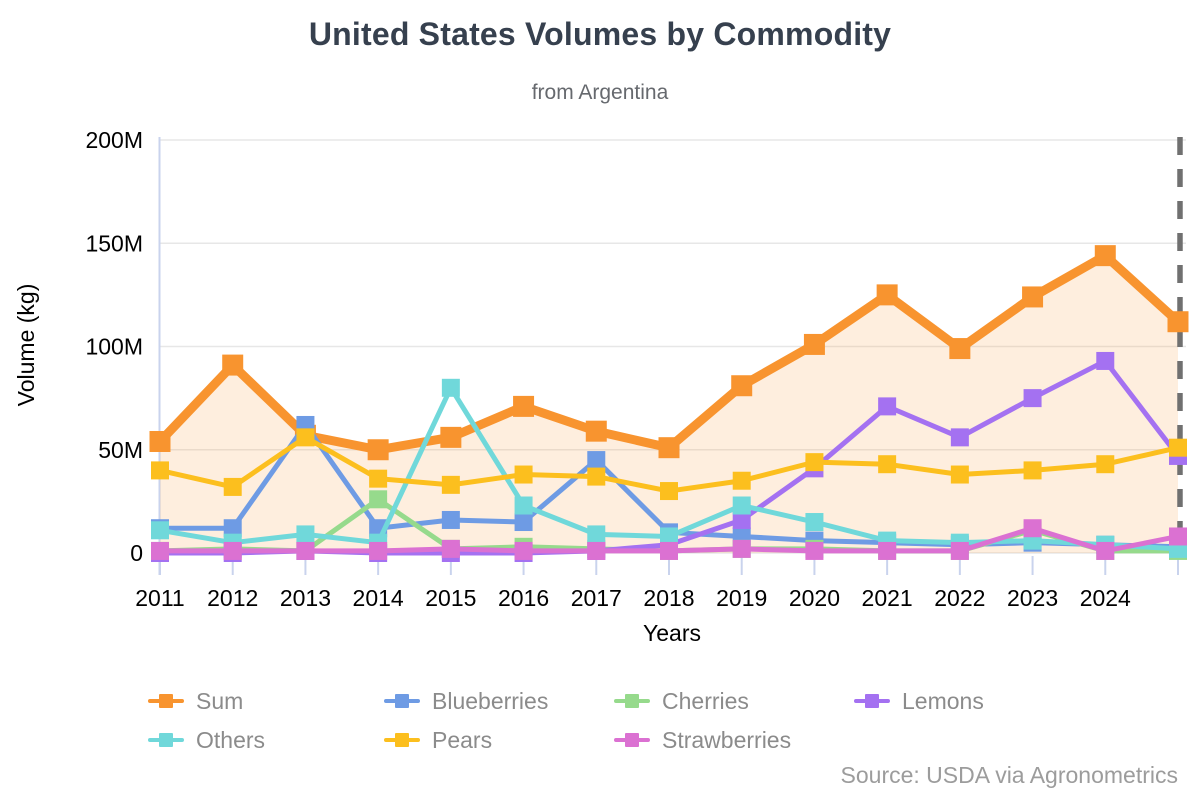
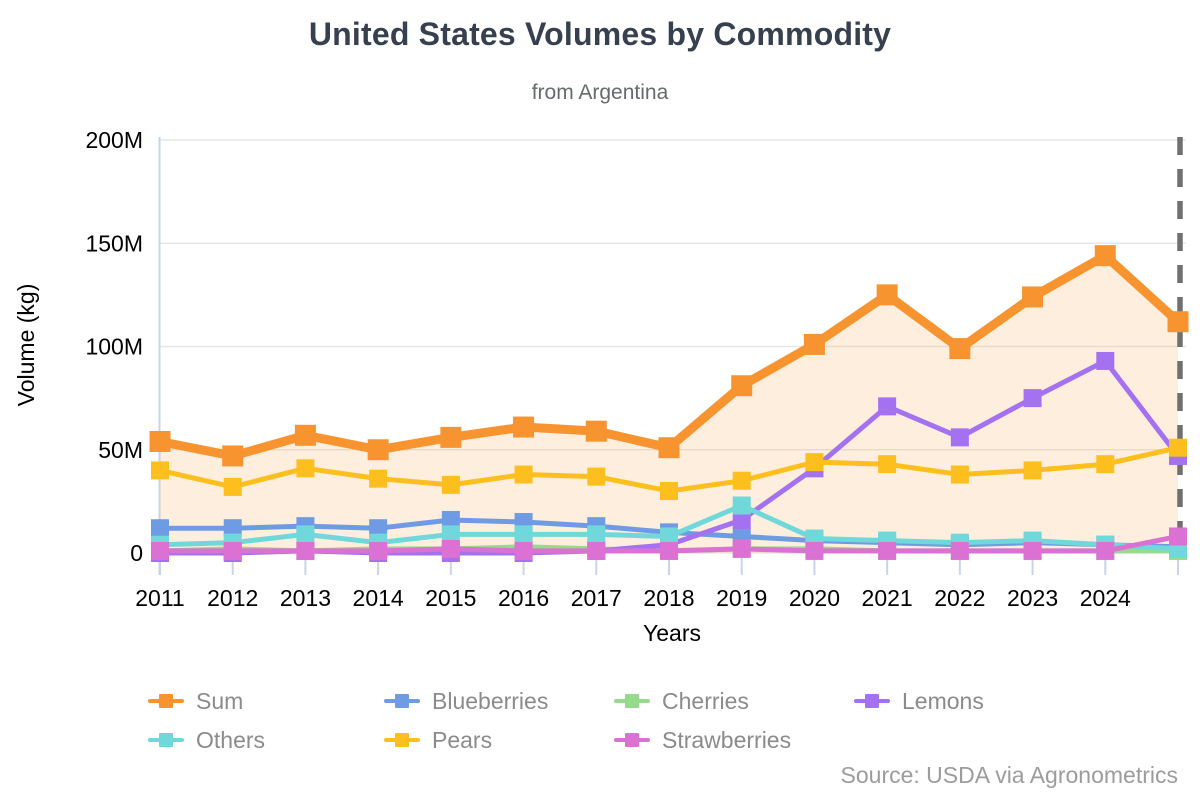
Others/2011: 11M -> 4M
Sum/2012: 91M -> 47M
Blueberries/2013: 62M -> 13M
Pears/2013: 56M -> 41M
Cherries/2014: 26M -> 2M
Others/2015: 80M -> 9M
Sum/2016: 71M -> 61M
Others/2016: 23M -> 9M
Blueberries/2017: 45M -> 13M
Others/2020: 15M -> 7M
Cherries/2023: 11M -> 1M
Strawberries/2023: 12M -> 1M
